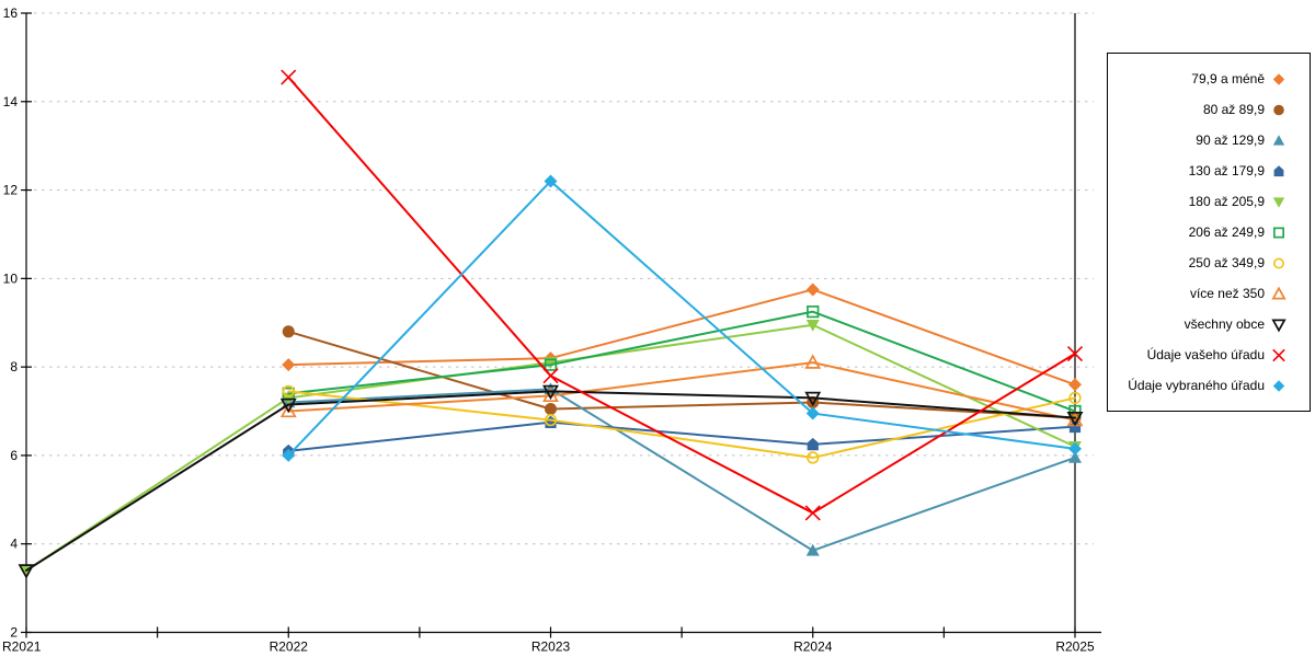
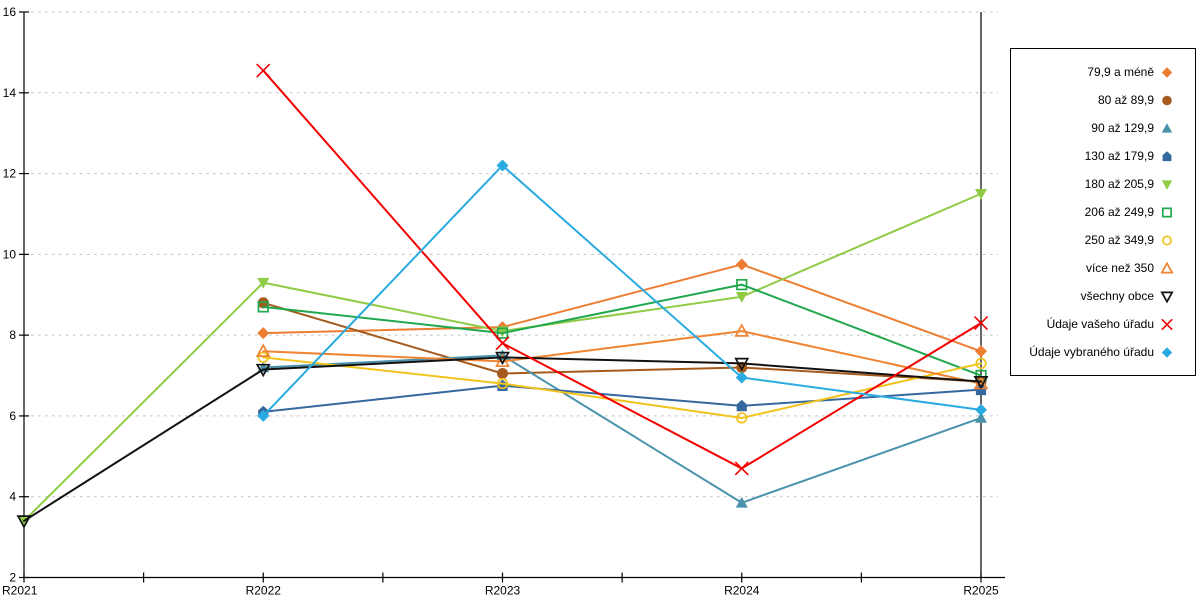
180 až 205,9/R2022: 7.3 -> 9.3
206 až 249,9/R2022: 7.4 -> 8.7
více než 350/R2022: 7.0 -> 7.6
180 až 205,9/R2025: 6.2 -> 11.5
